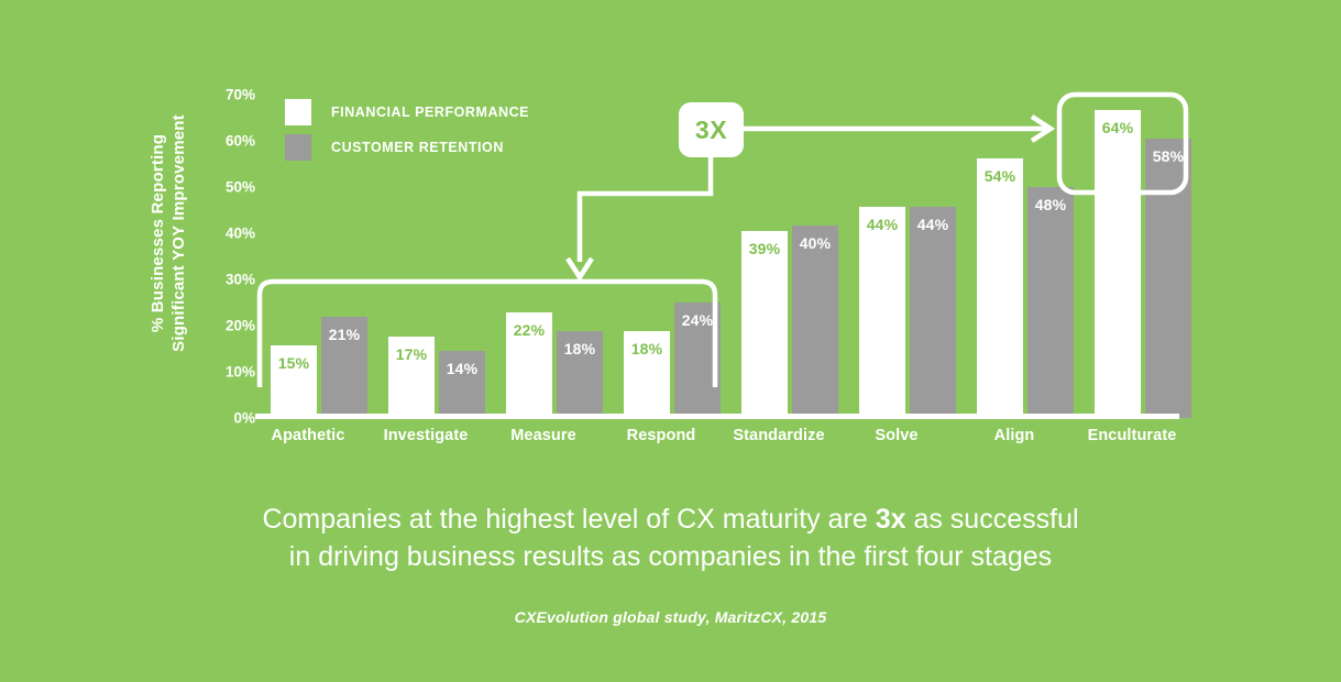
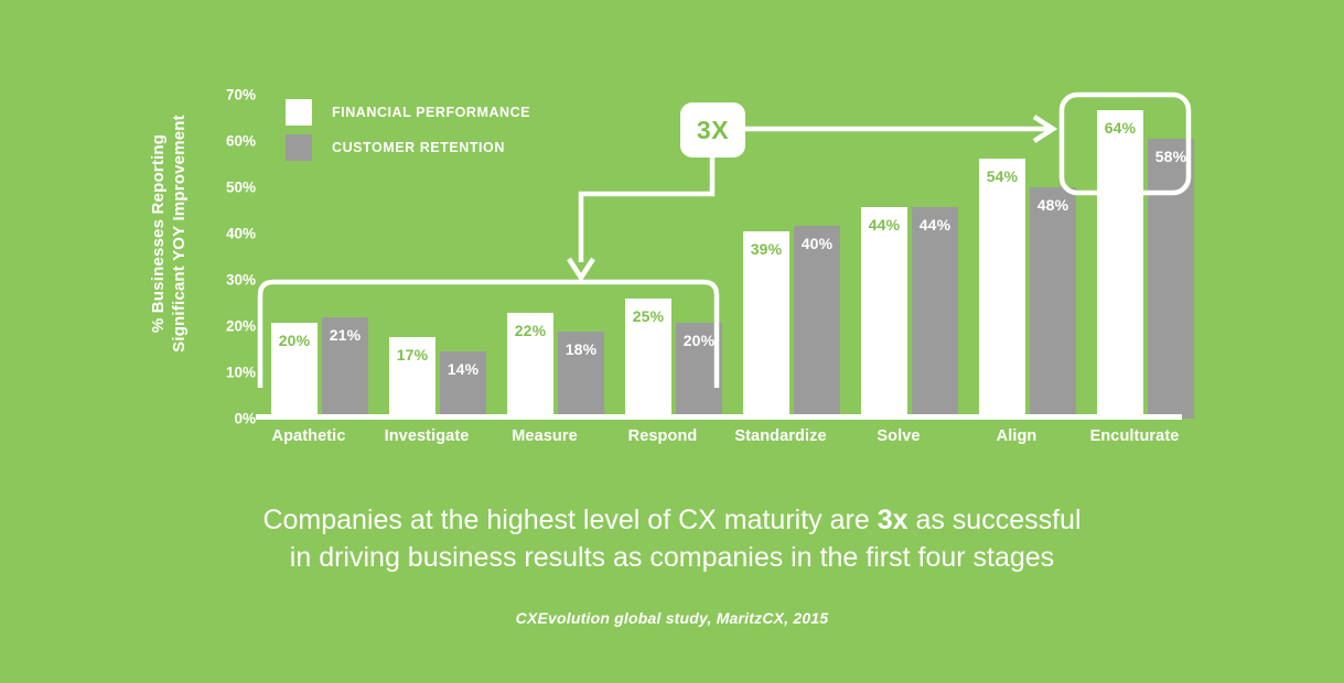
FINANCIAL PERFORMANCE/Apathetic: 15% -> 20%
FINANCIAL PERFORMANCE/Respond: 18% -> 25%
CUSTOMER RETENTION/Respond: 24% -> 20%
